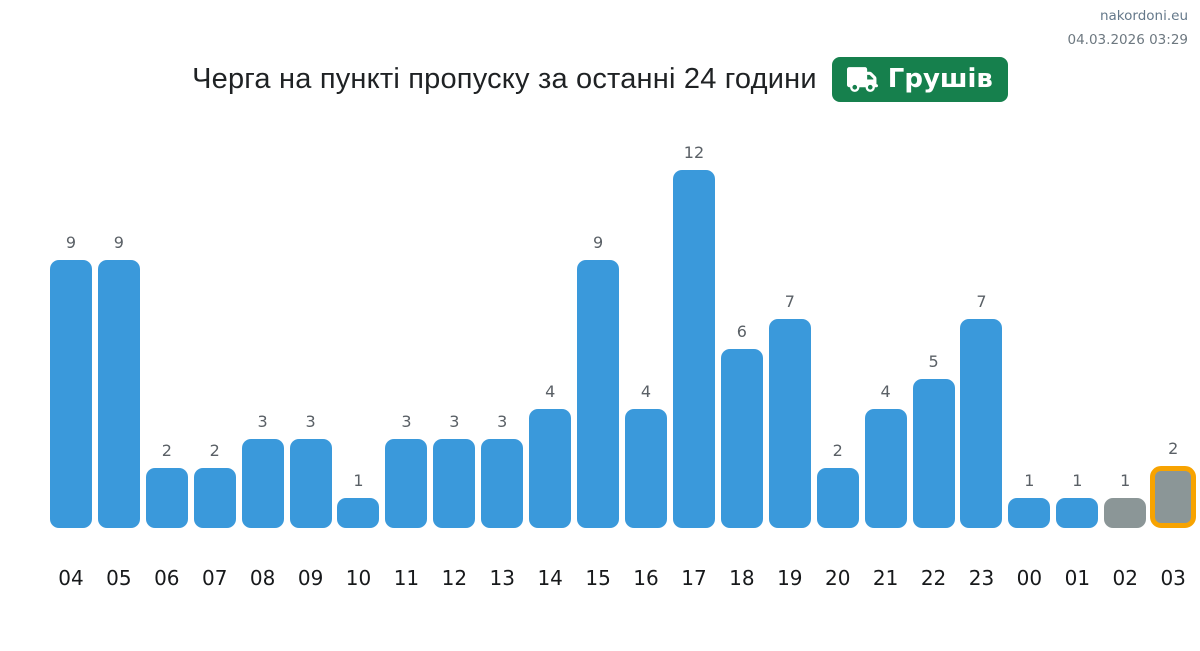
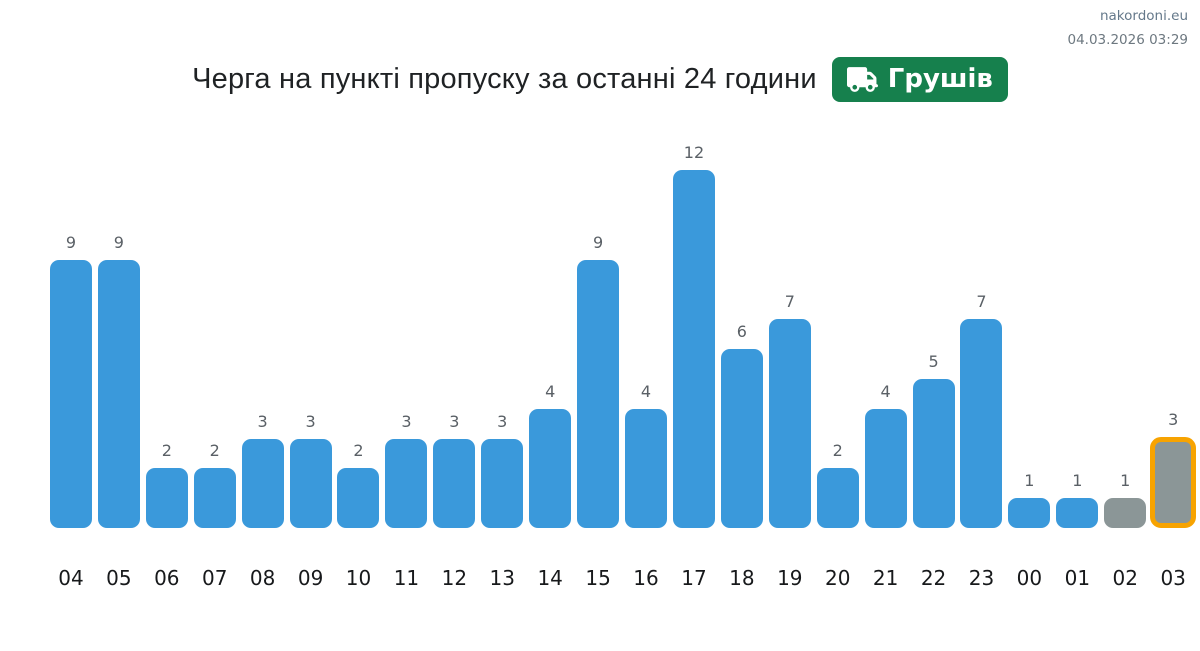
10: 1 -> 2
03: 2 -> 3
